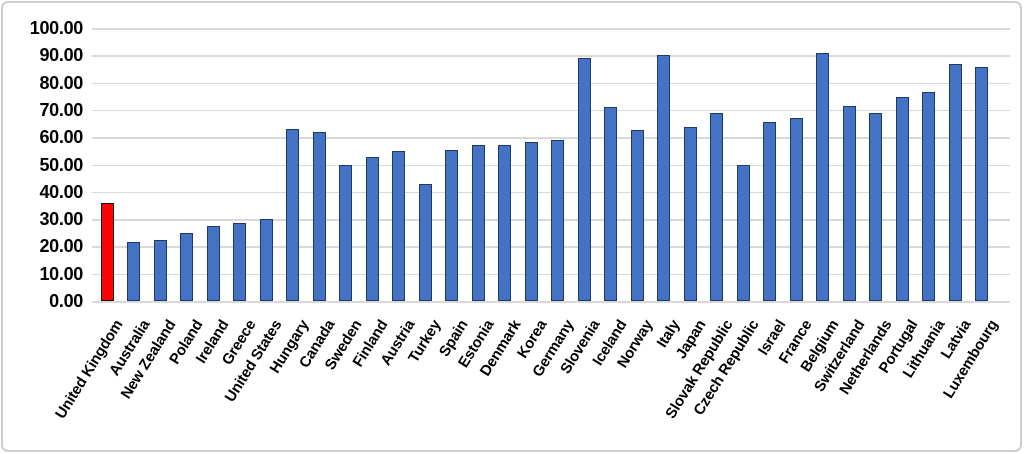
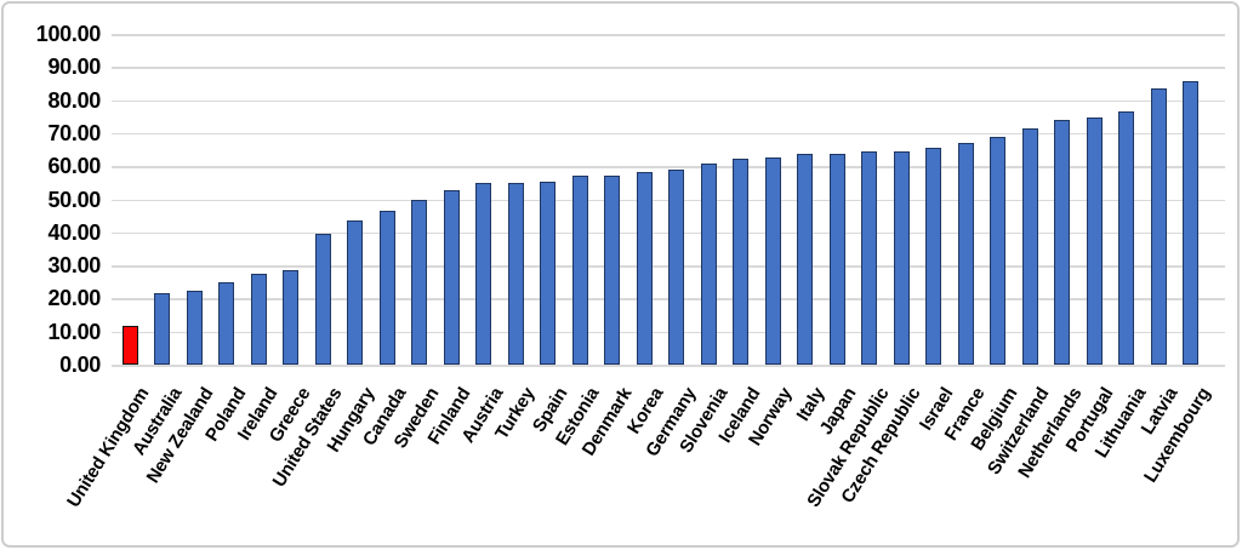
United Kingdom: 36 -> 12
United States: 30 -> 40
Hungary: 63 -> 44
Canada: 62 -> 46
Turkey: 43 -> 55
Slovenia: 89 -> 61
Iceland: 71 -> 62
Italy: 90 -> 64
Slovak Republic: 69 -> 64
Czech Republic: 50 -> 64
Belgium: 91 -> 69
Netherlands: 69 -> 74
Latvia: 87 -> 84
